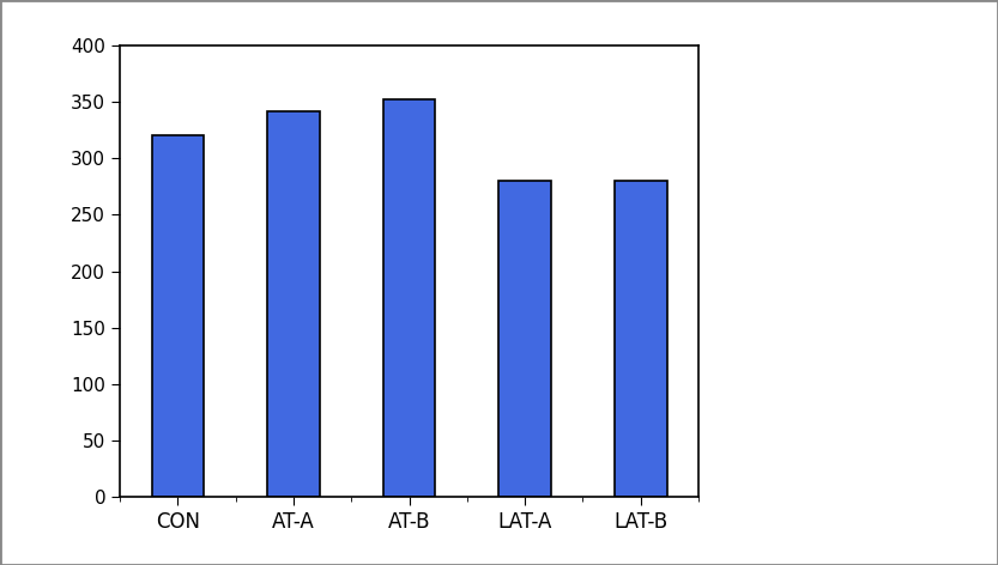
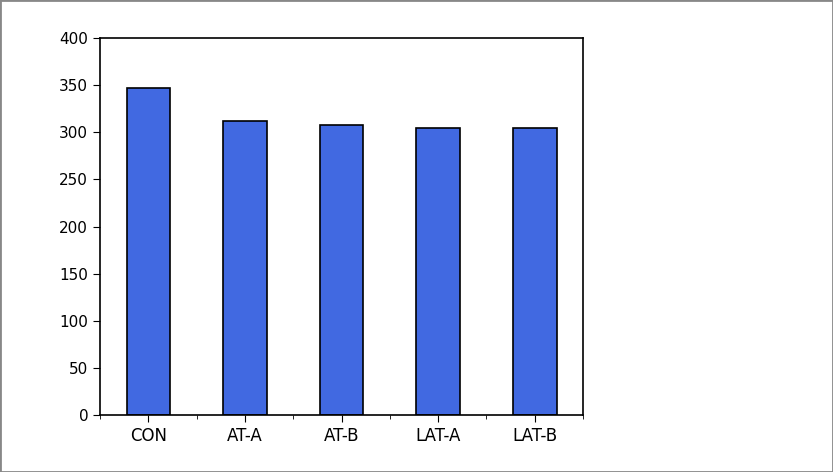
CON: 320 -> 347
AT-A: 342 -> 312
AT-B: 352 -> 308
LAT-A: 280 -> 304
LAT-B: 280 -> 304
